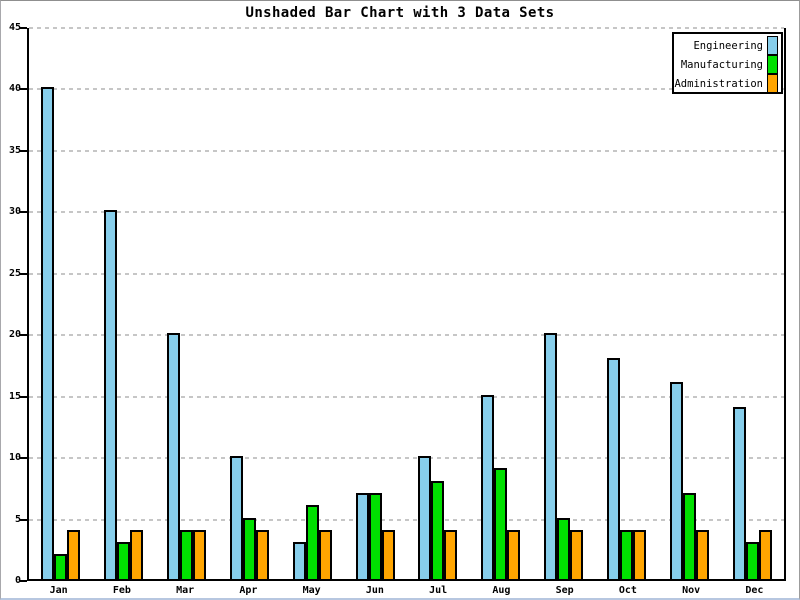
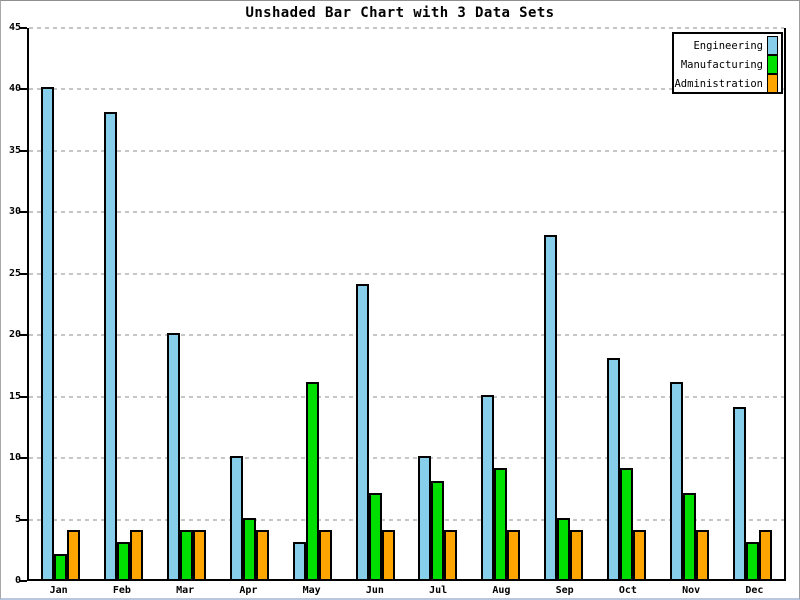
Engineering/Feb: 30 -> 38
Manufacturing/May: 6 -> 16
Engineering/Jun: 7 -> 24
Engineering/Sep: 20 -> 28
Manufacturing/Oct: 4 -> 9
